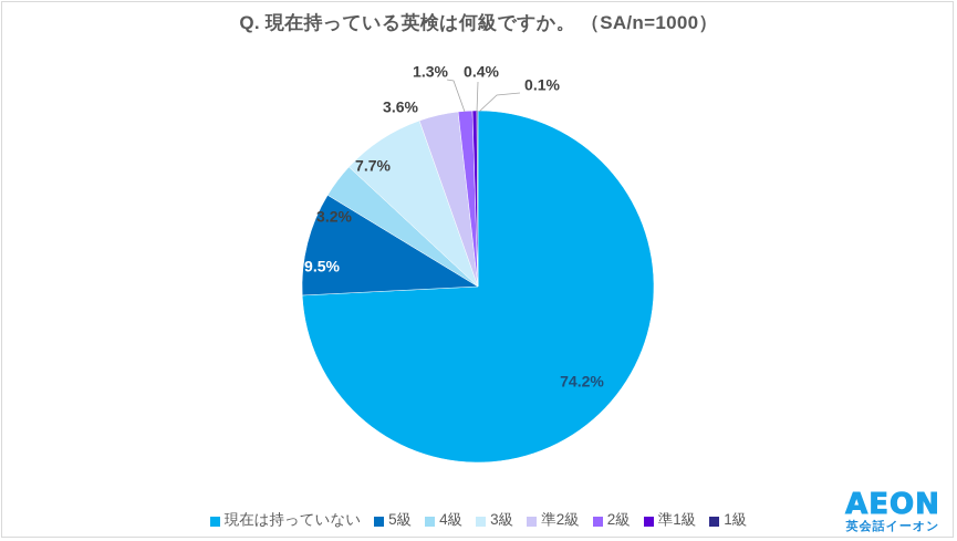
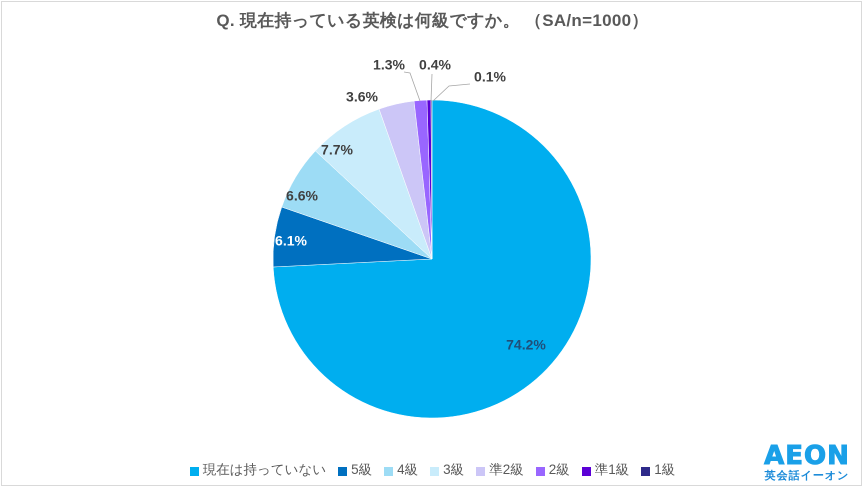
5級: 9.5% -> 6.1%
4級: 3.2% -> 6.6%
